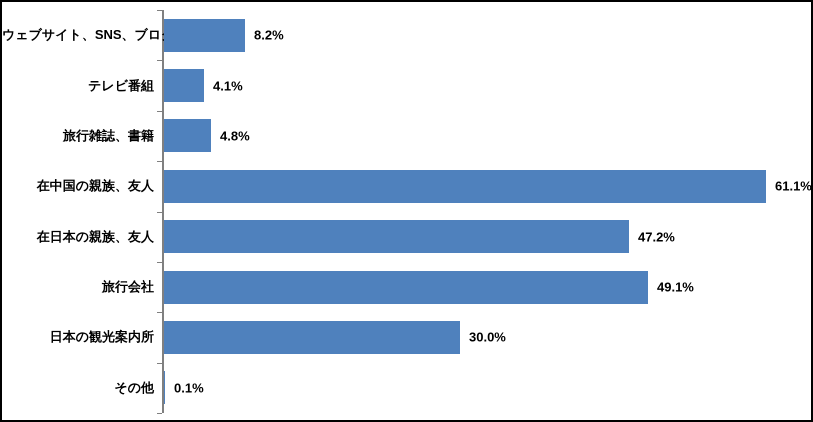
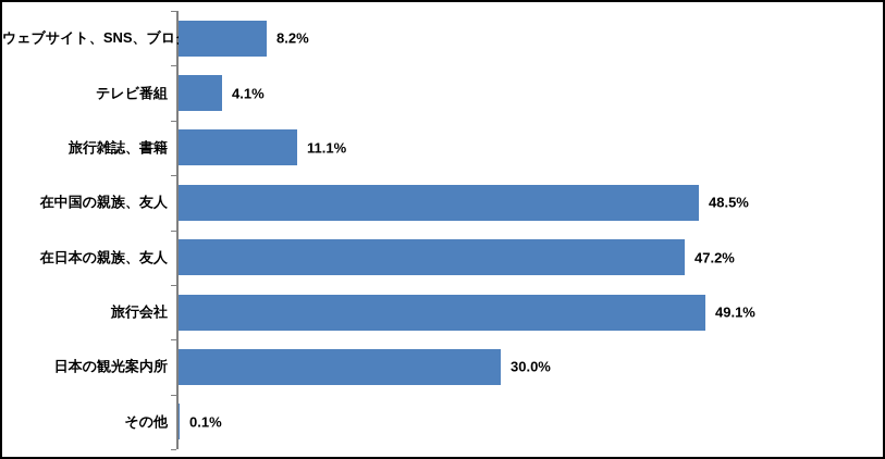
旅行雑誌、書籍: 4.8% -> 11.1%
在中国の親族、友人: 61.1% -> 48.5%
